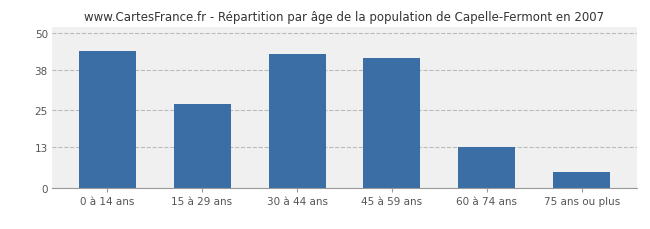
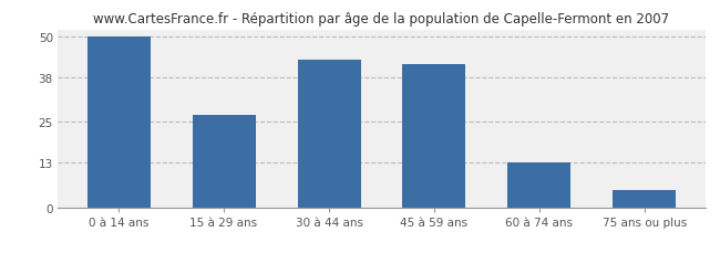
0 à 14 ans: 44 -> 50
